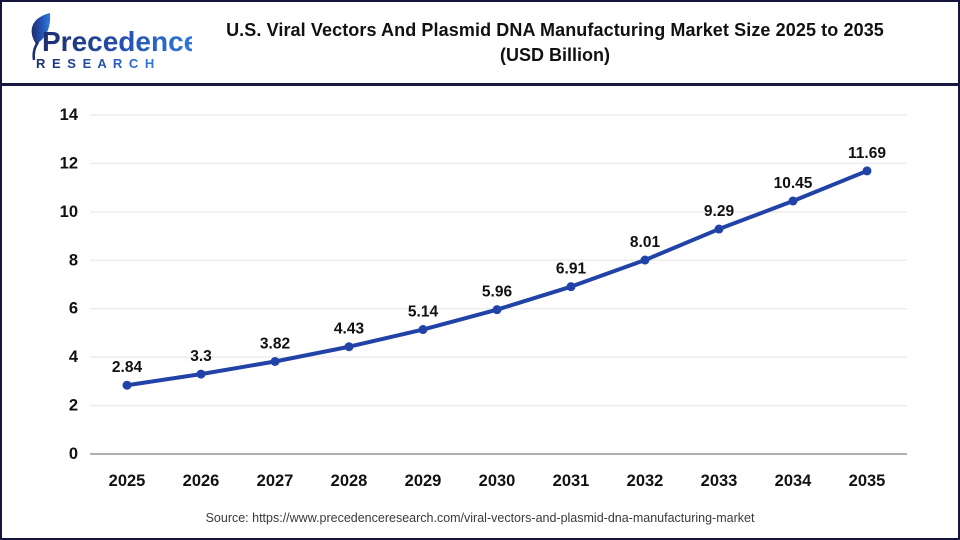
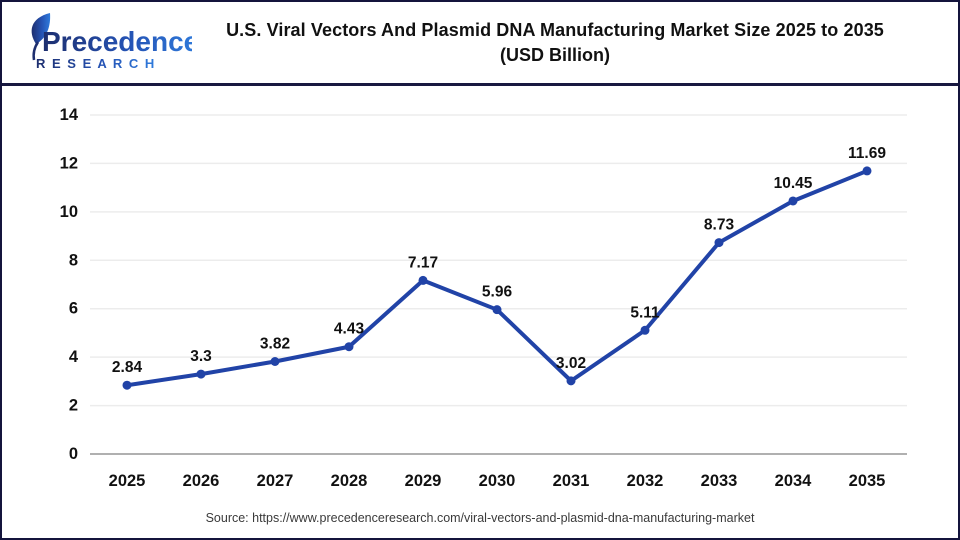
2029: 5.14 -> 7.17
2031: 6.91 -> 3.02
2032: 8.01 -> 5.11
2033: 9.29 -> 8.73
